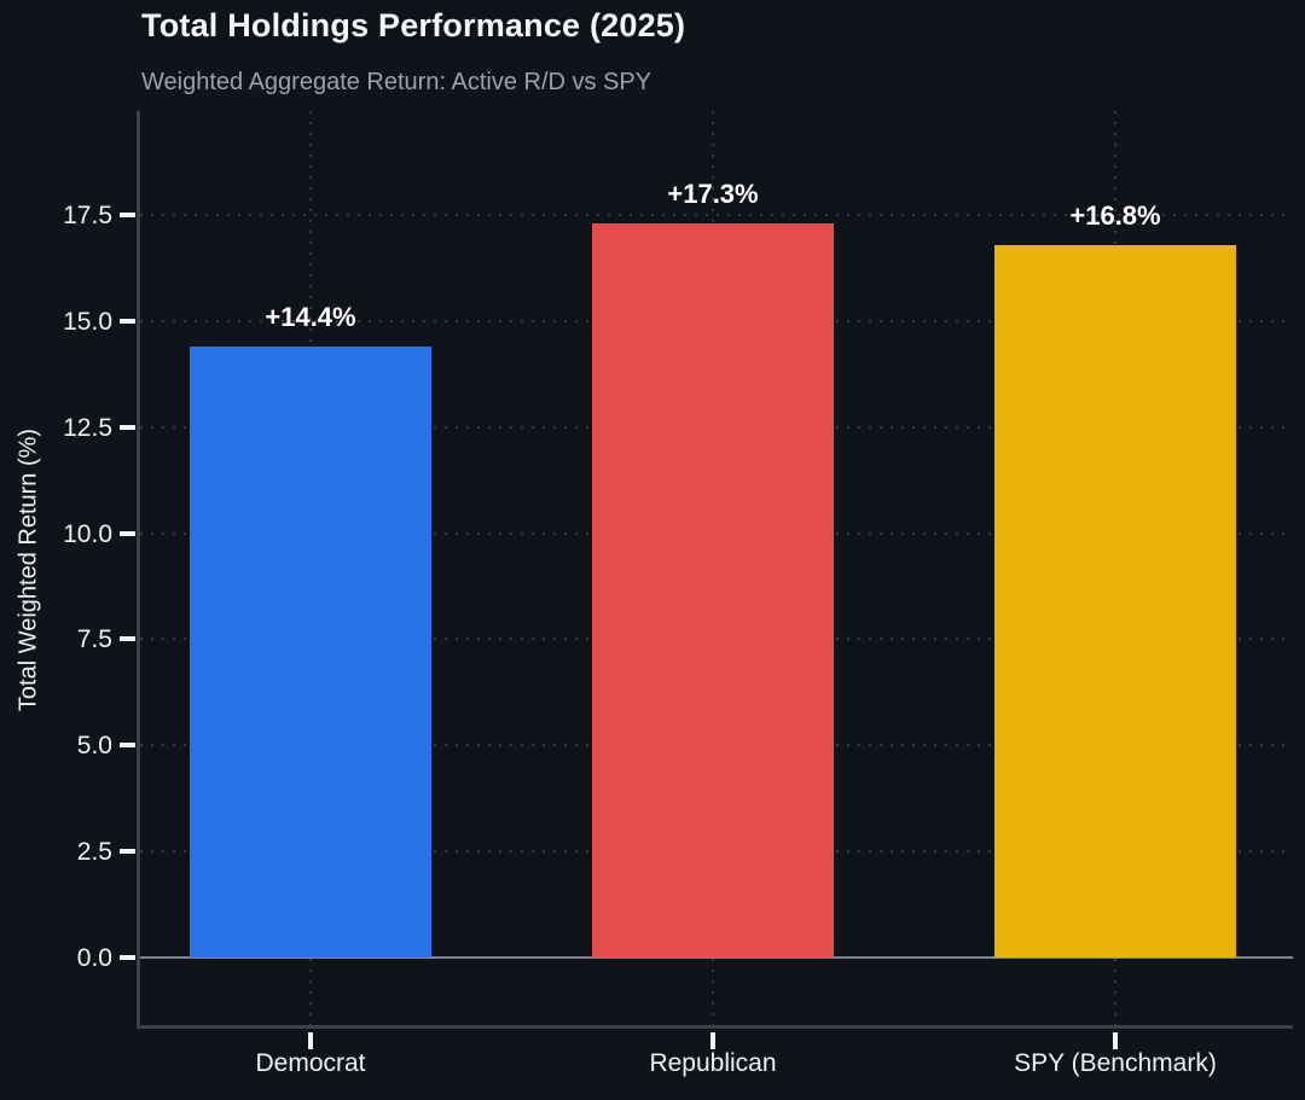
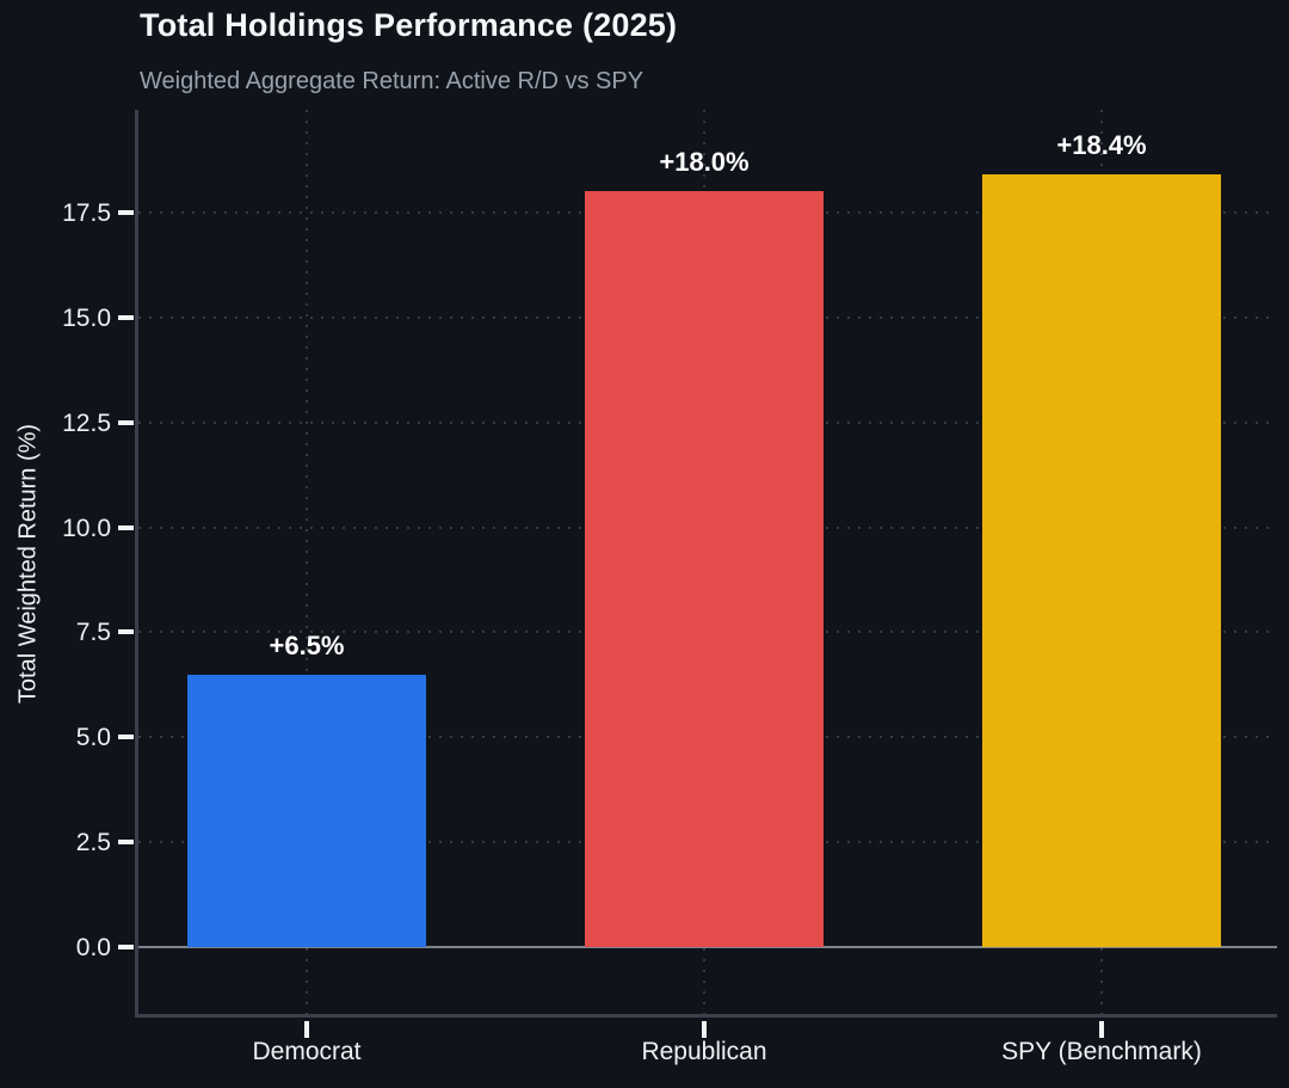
Democrat: +14.4% -> +6.5%
Republican: +17.3% -> +18.0%
SPY (Benchmark): +16.8% -> +18.4%
